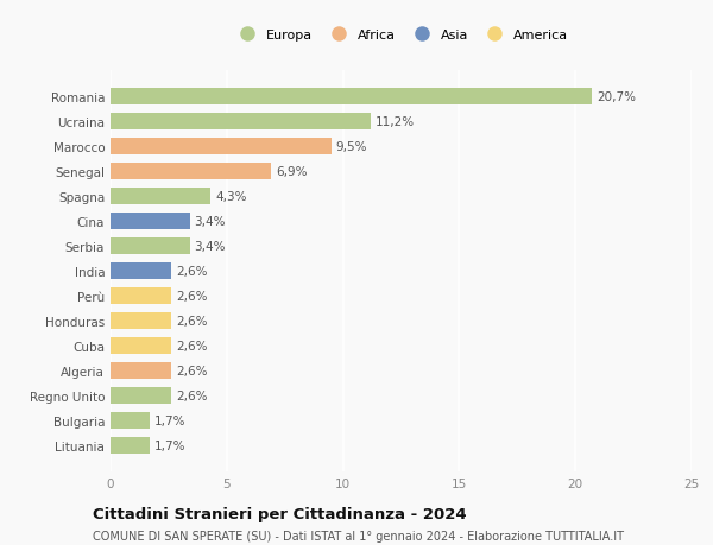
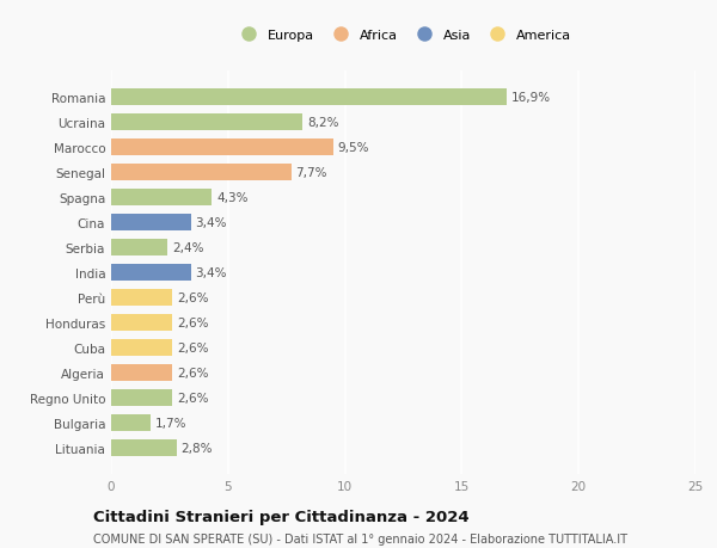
Romania: 20,7% -> 16,9%
Ucraina: 11,2% -> 8,2%
Senegal: 6,9% -> 7,7%
Serbia: 3,4% -> 2,4%
India: 2,6% -> 3,4%
Lituania: 1,7% -> 2,8%
